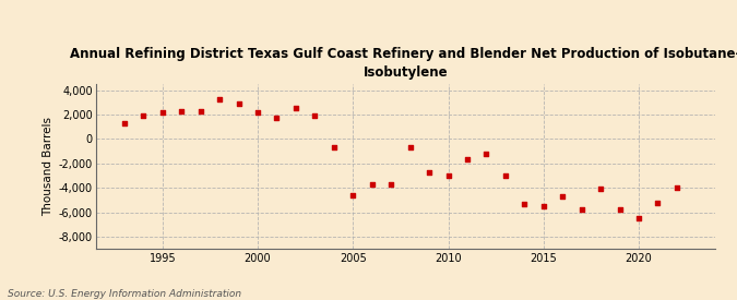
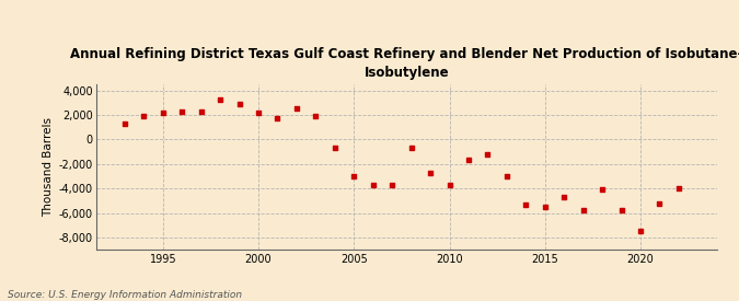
2005: -4,600 -> -3,000
2010: -3,000 -> -3,700
2020: -6,500 -> -7,500
